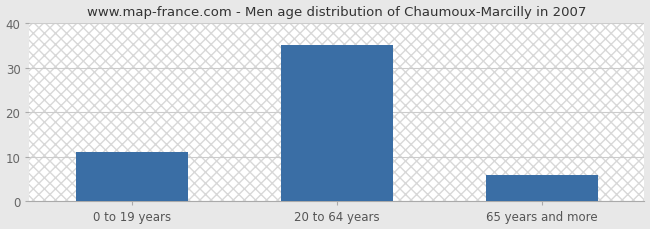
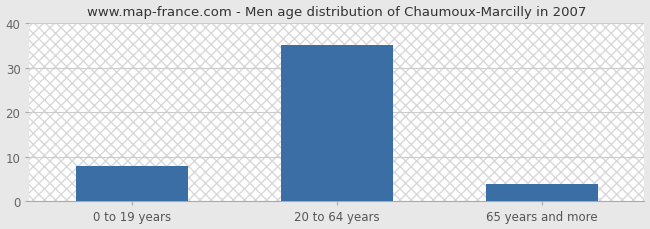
0 to 19 years: 11 -> 8
65 years and more: 6 -> 4
